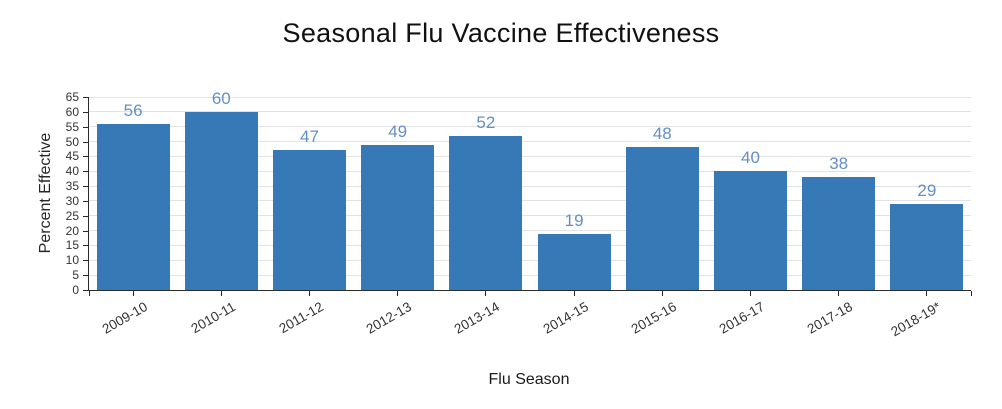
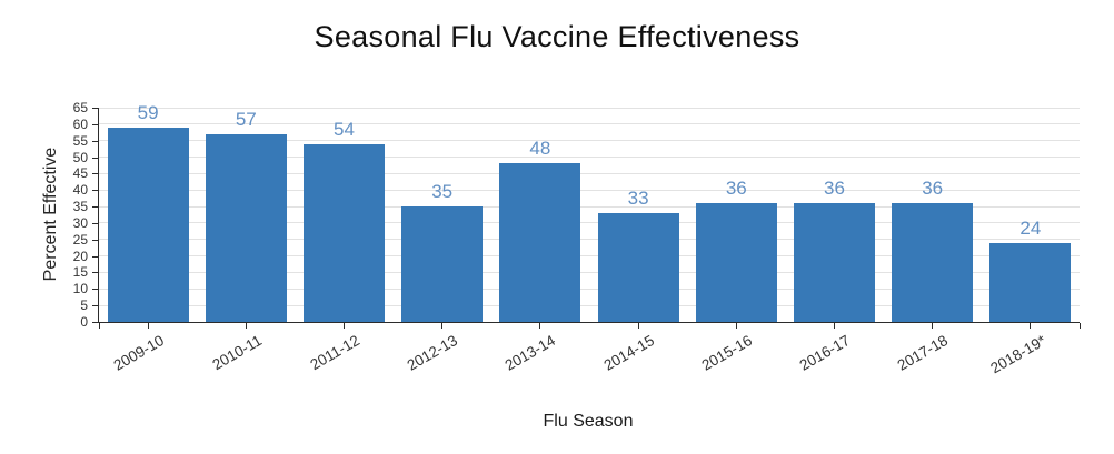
2009-10: 56 -> 59
2010-11: 60 -> 57
2011-12: 47 -> 54
2012-13: 49 -> 35
2013-14: 52 -> 48
2014-15: 19 -> 33
2015-16: 48 -> 36
2016-17: 40 -> 36
2017-18: 38 -> 36
2018-19*: 29 -> 24
